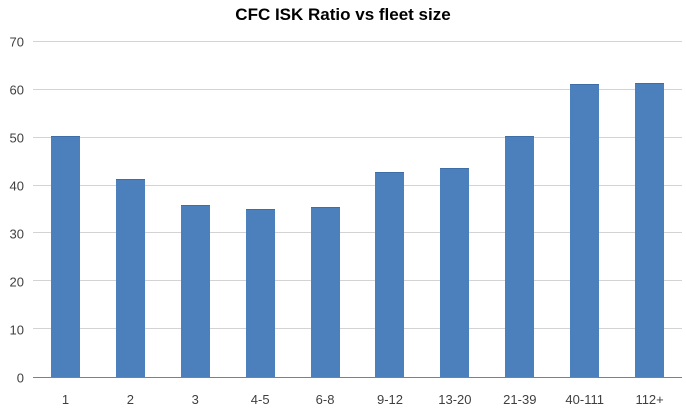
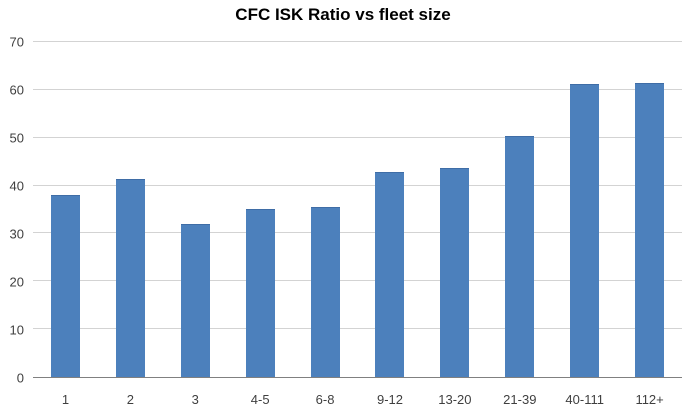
1: 50 -> 38
3: 36 -> 32
